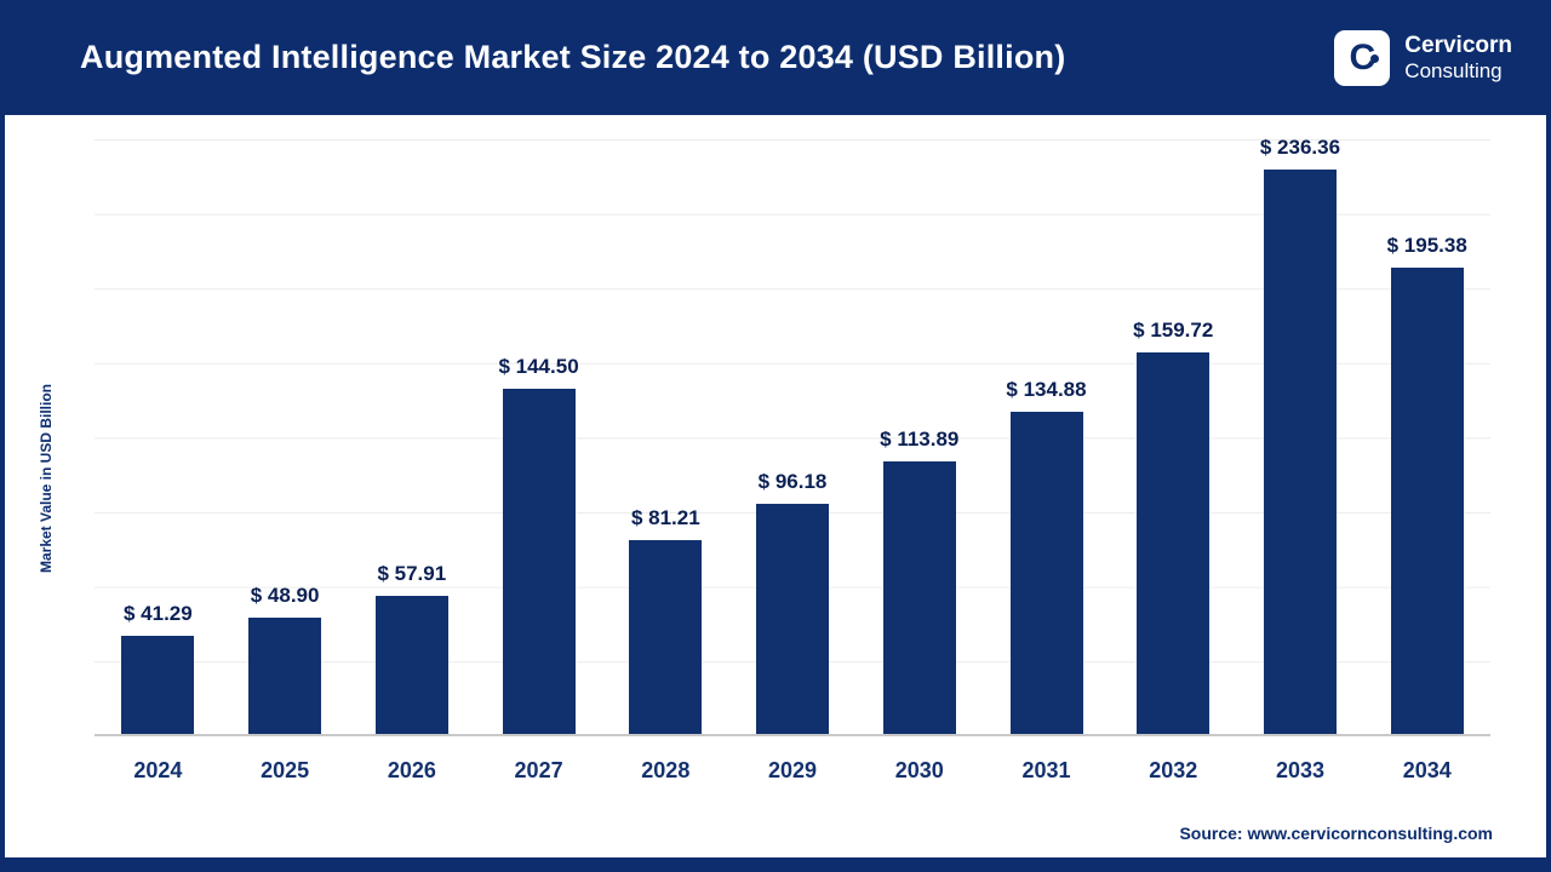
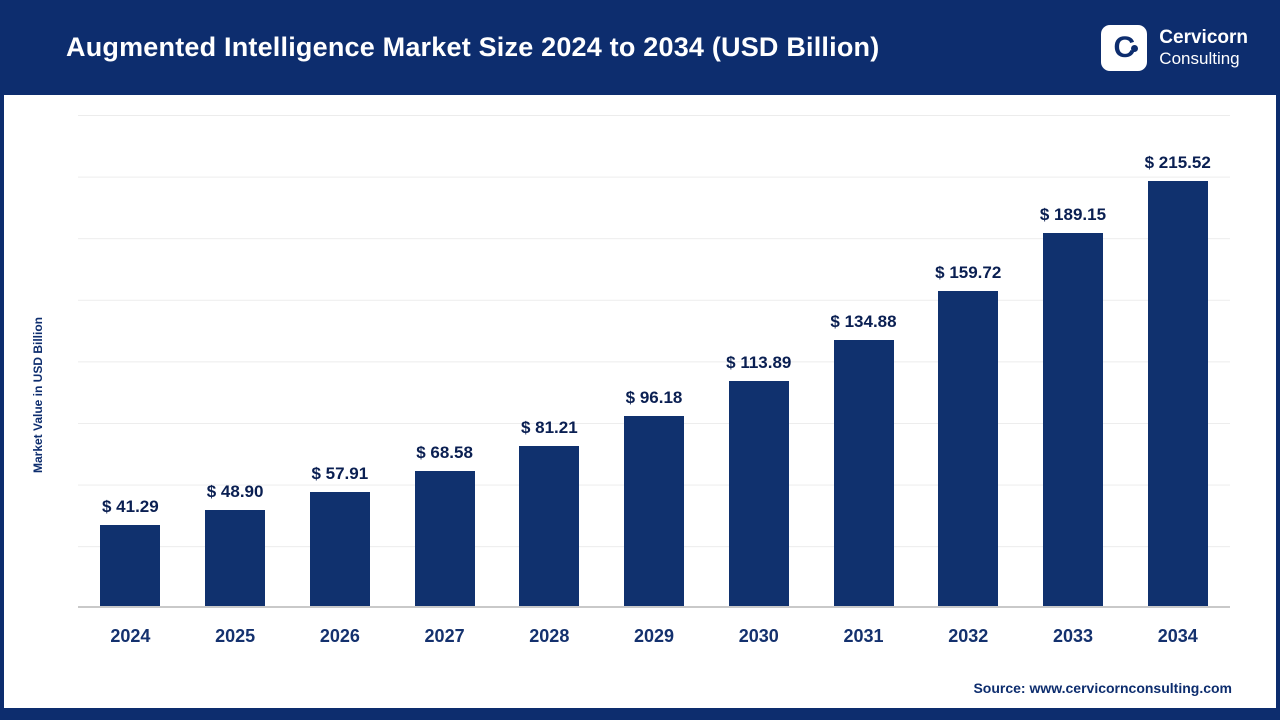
2027: 144.50 -> 68.58
2033: 236.36 -> 189.15
2034: 195.38 -> 215.52
